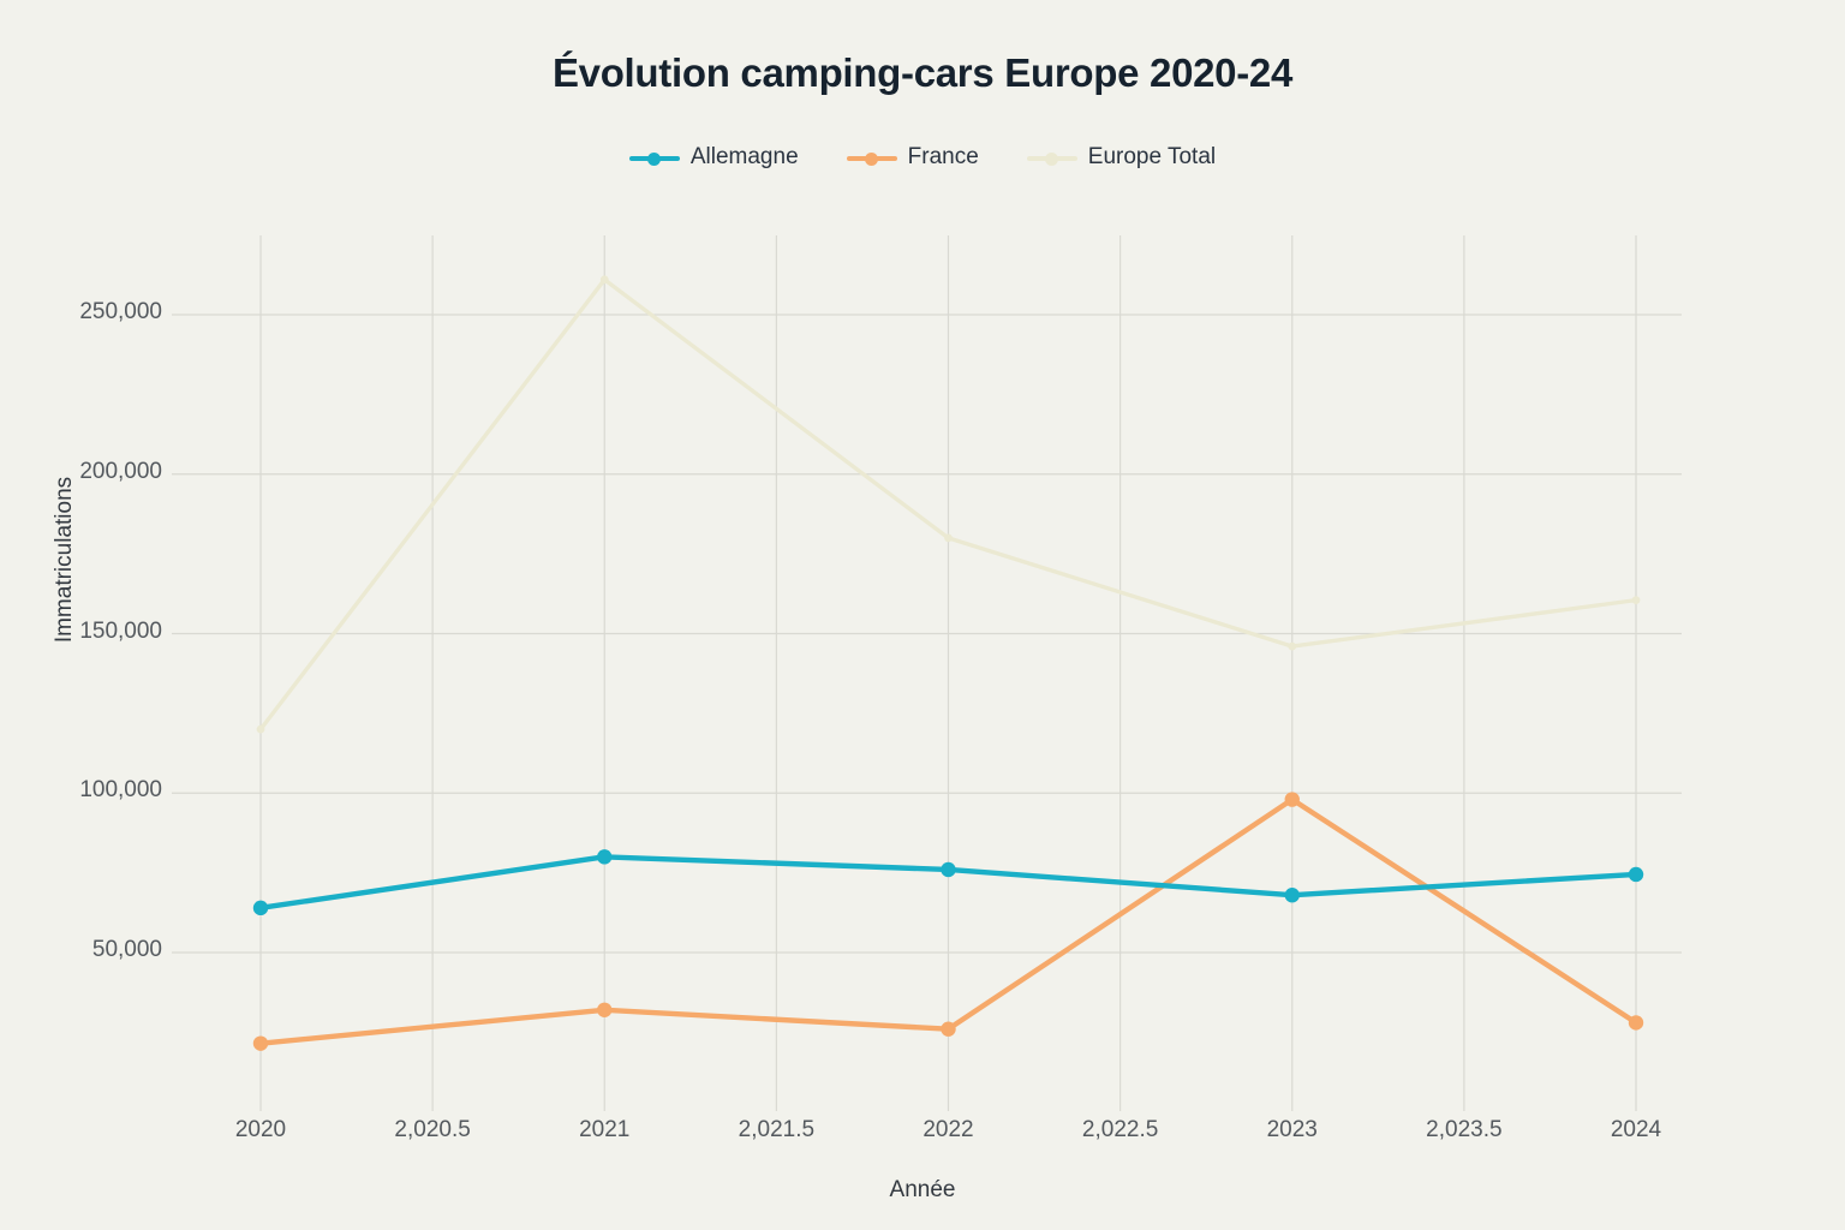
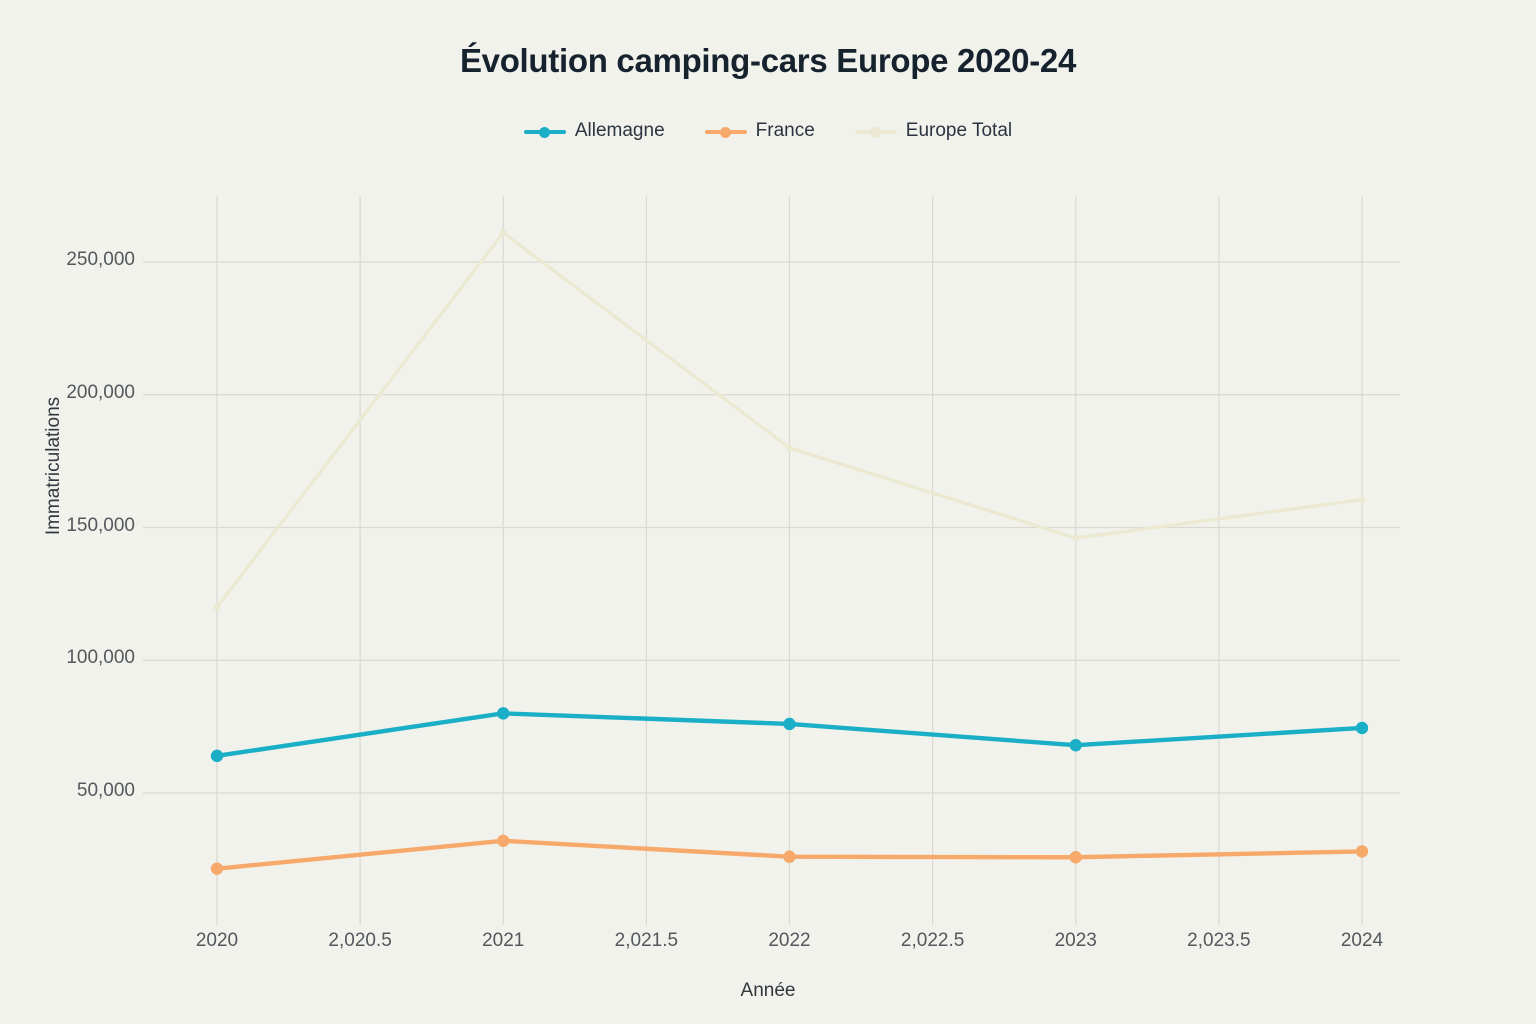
France/2023: 98000 -> 26000
